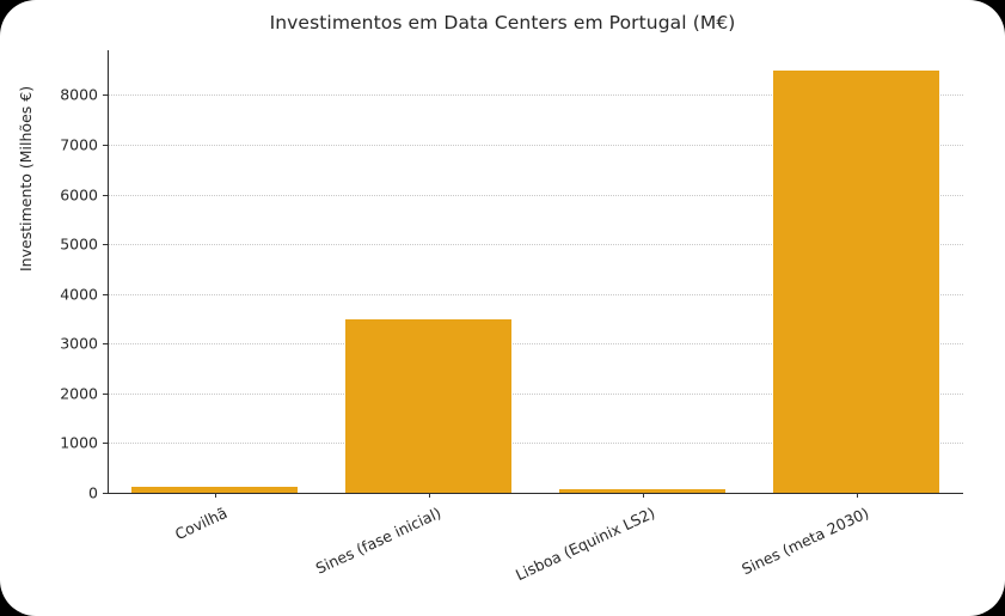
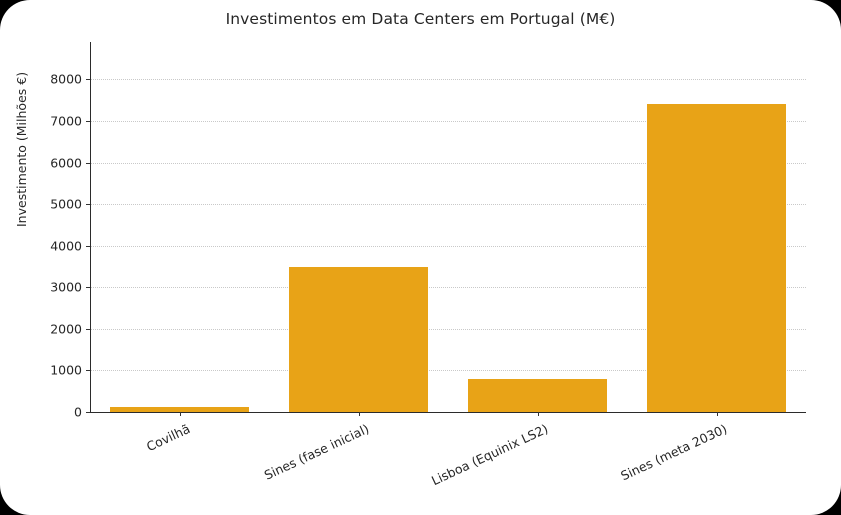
Lisboa (Equinix LS2): 100 -> 800
Sines (meta 2030): 8500 -> 7400
